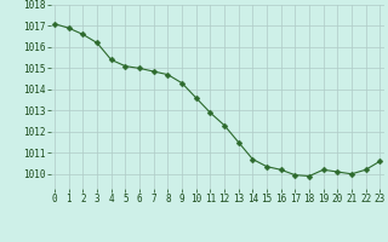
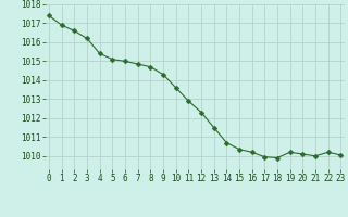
0: 1017.1 -> 1017.4
23: 1010.6 -> 1010.0
